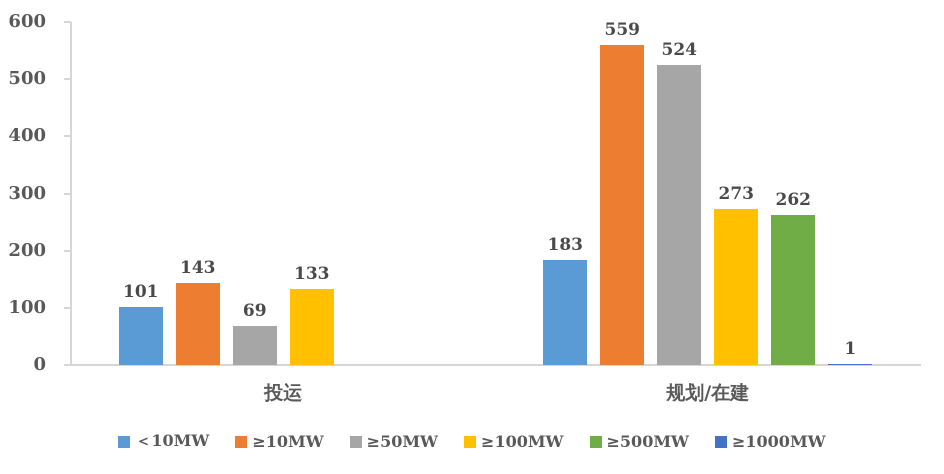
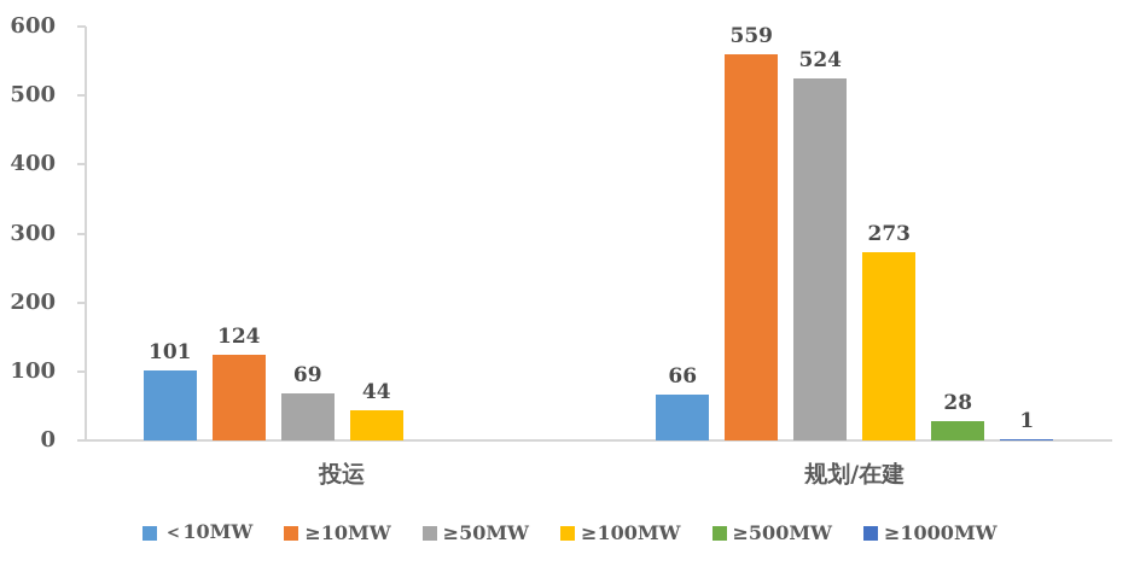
≥10MW/投运: 143 -> 124
≥100MW/投运: 133 -> 44
＜10MW/规划/在建: 183 -> 66
≥500MW/规划/在建: 262 -> 28
